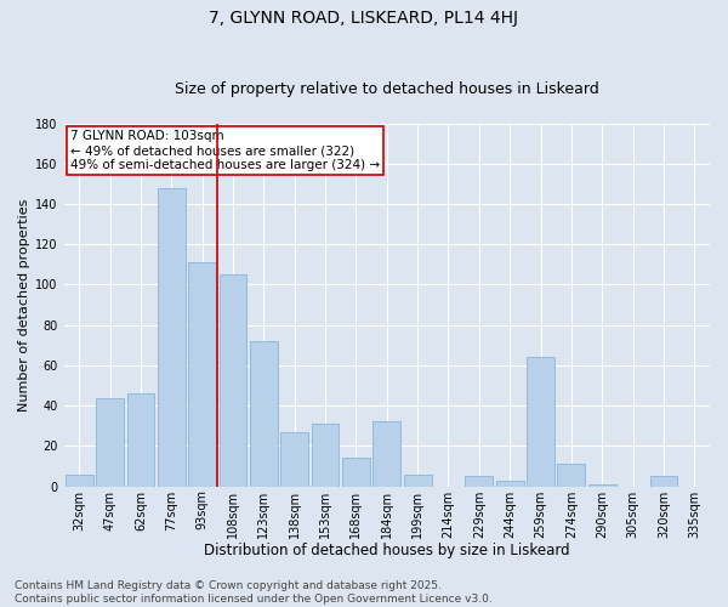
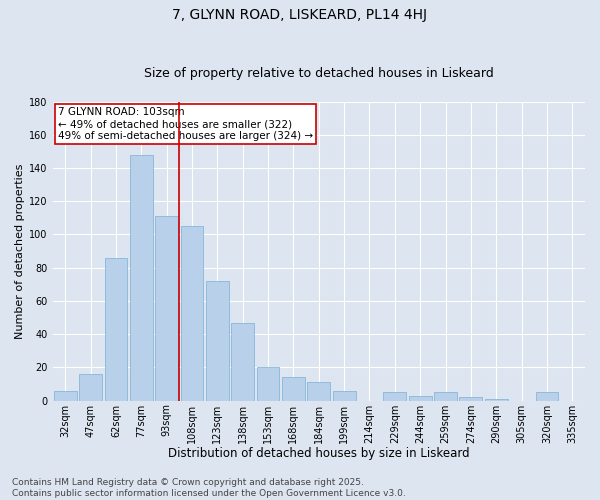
47sqm: 44 -> 16
62sqm: 46 -> 86
138sqm: 27 -> 47
153sqm: 31 -> 20
184sqm: 32 -> 11
259sqm: 64 -> 5
274sqm: 11 -> 2
